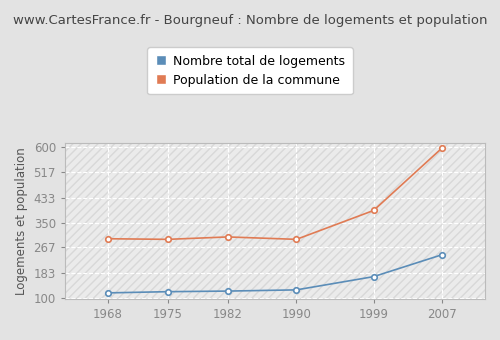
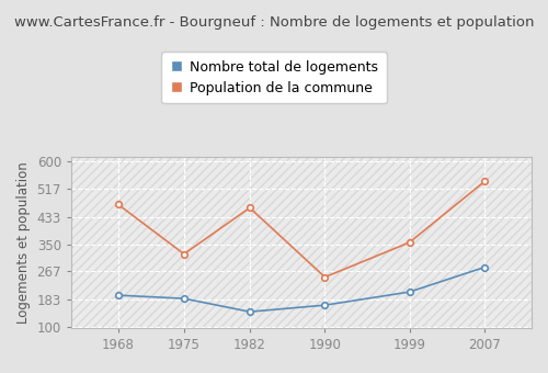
Nombre total de logements/1968: 116 -> 195
Population de la commune/1968: 296 -> 470
Nombre total de logements/1975: 120 -> 185
Population de la commune/1975: 294 -> 320
Nombre total de logements/1982: 122 -> 145
Population de la commune/1982: 302 -> 460
Nombre total de logements/1990: 126 -> 165
Population de la commune/1990: 294 -> 250
Nombre total de logements/1999: 170 -> 205
Population de la commune/1999: 390 -> 355
Nombre total de logements/2007: 243 -> 280
Population de la commune/2007: 598 -> 540
